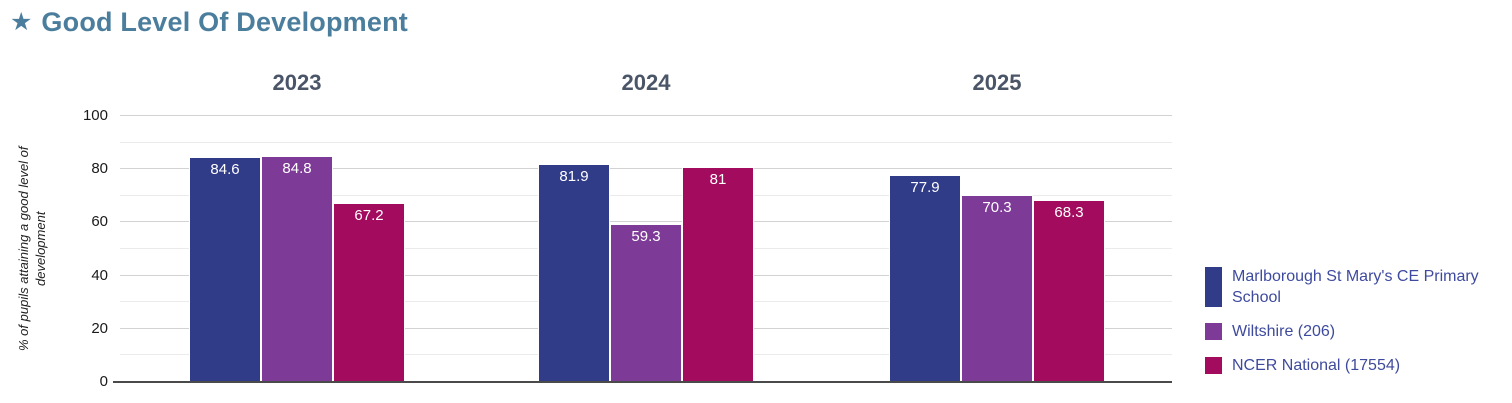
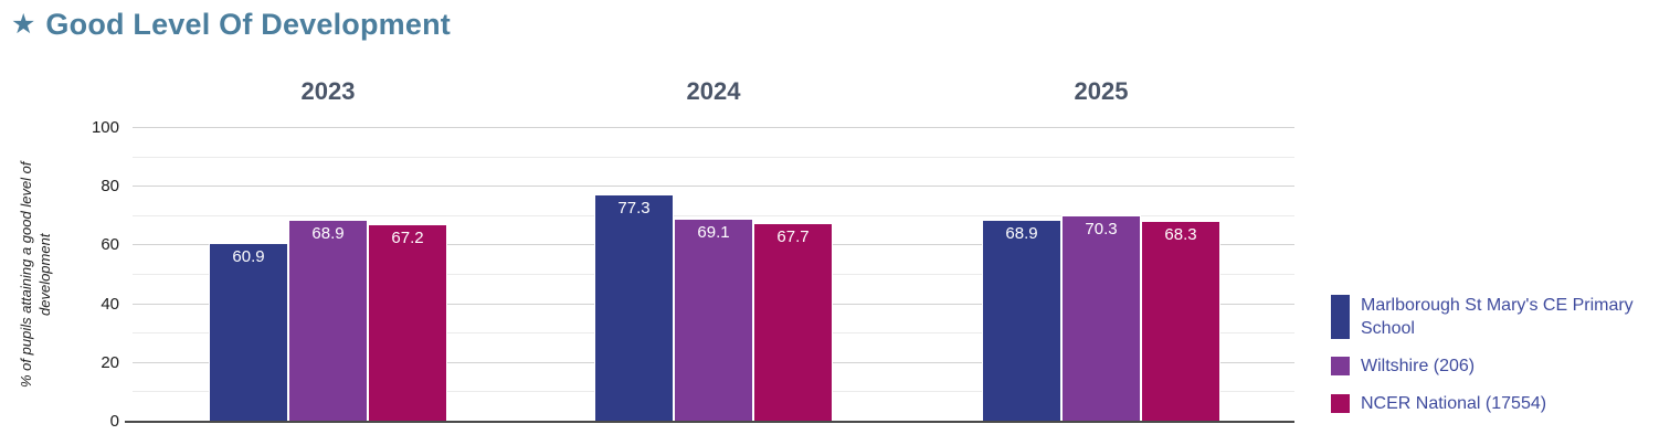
Marlborough St Mary's CE Primary School/2023: 84.6 -> 60.9
Wiltshire (206)/2023: 84.8 -> 68.9
Marlborough St Mary's CE Primary School/2024: 81.9 -> 77.3
Wiltshire (206)/2024: 59.3 -> 69.1
NCER National (17554)/2024: 81 -> 67.7
Marlborough St Mary's CE Primary School/2025: 77.9 -> 68.9
